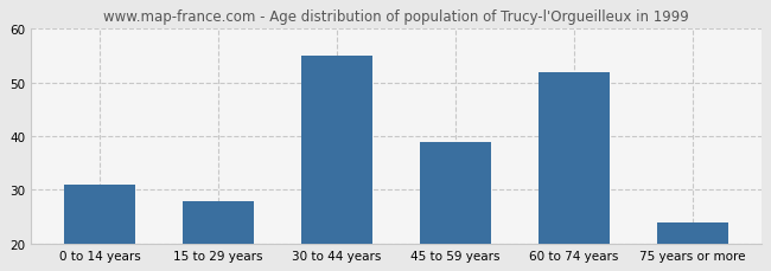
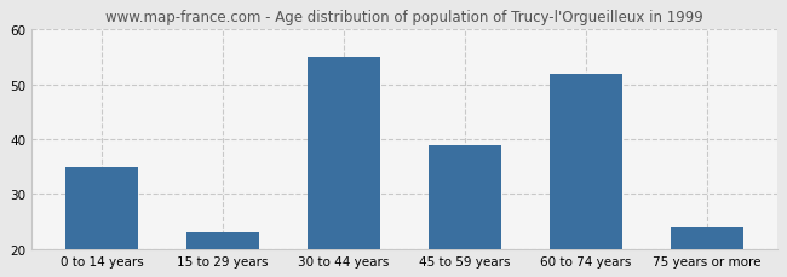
0 to 14 years: 31 -> 35
15 to 29 years: 28 -> 23
